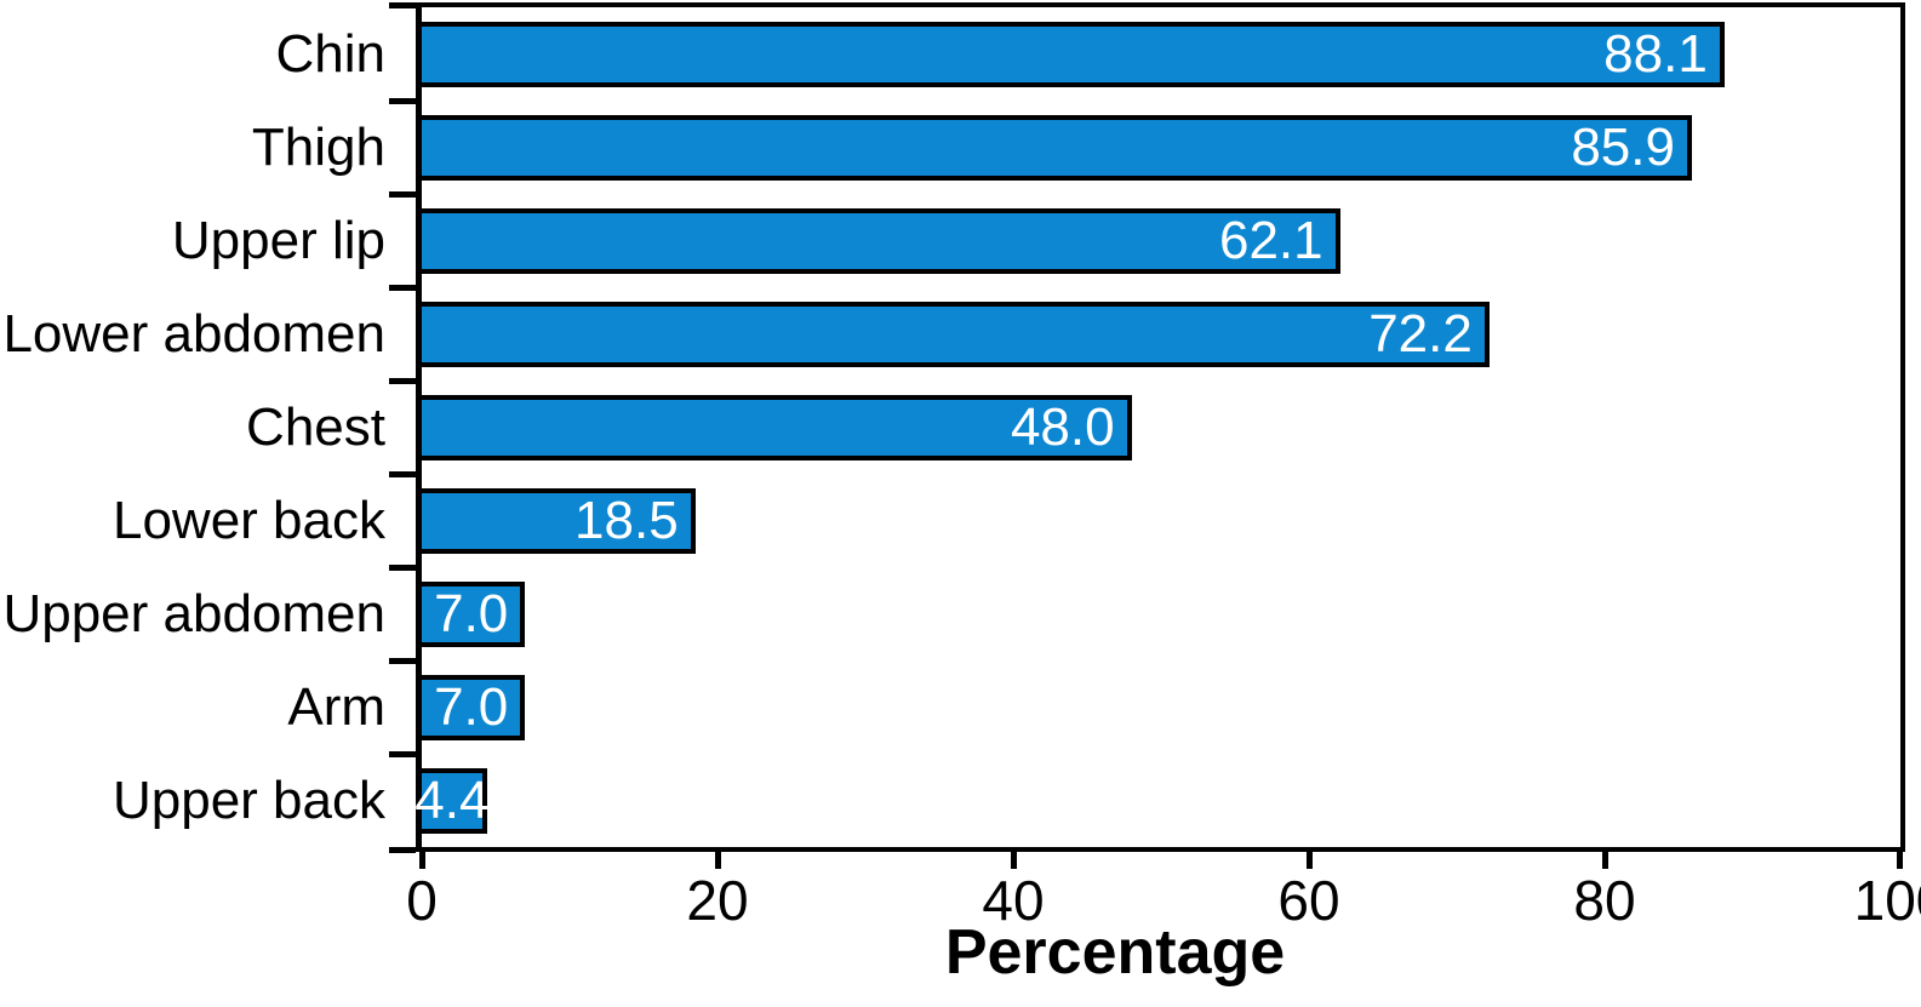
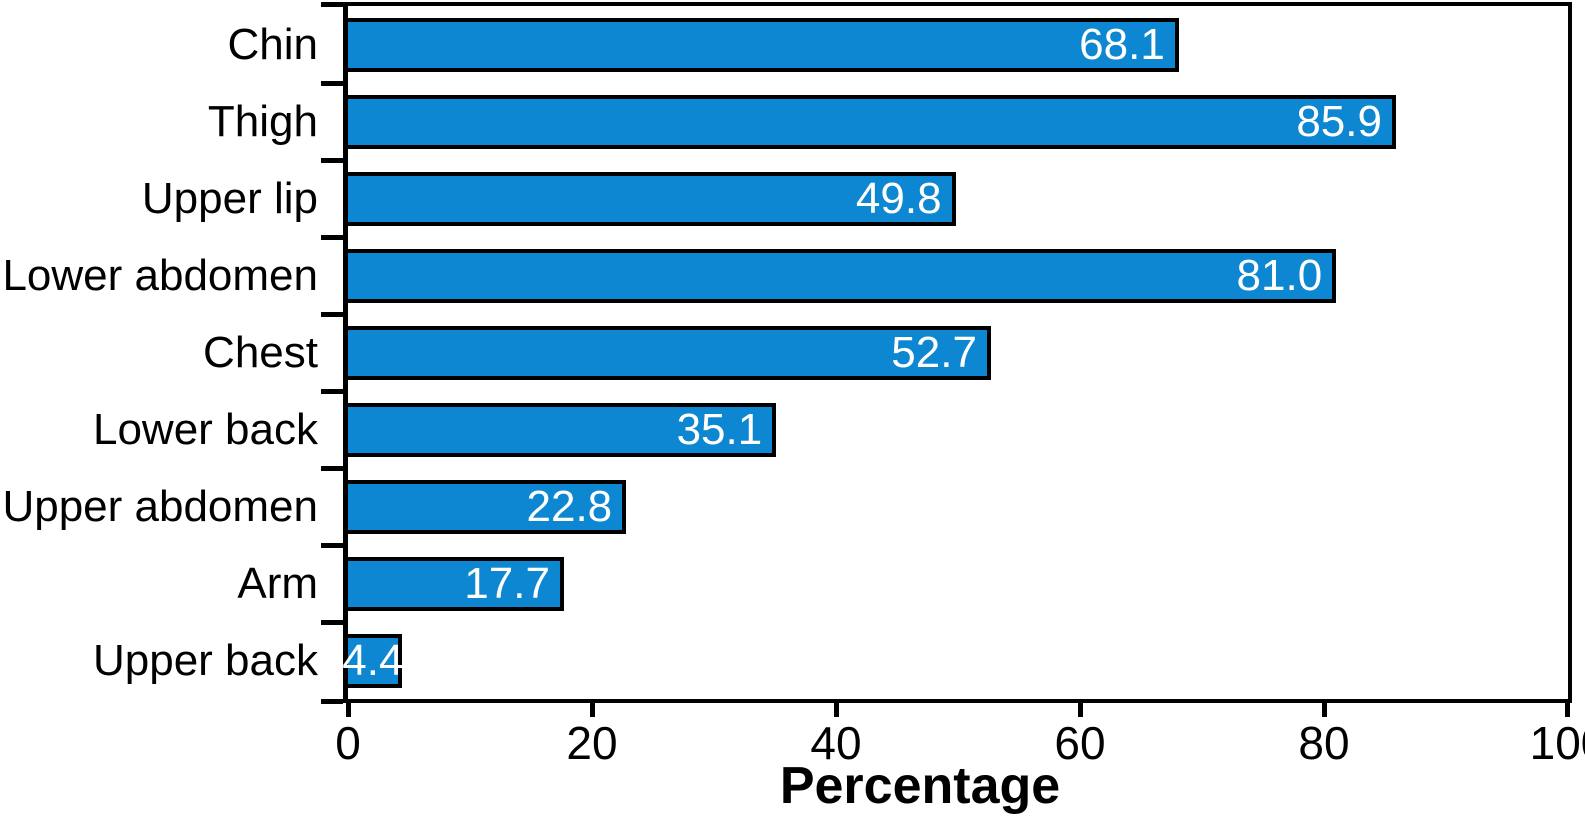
Chin: 88.1 -> 68.1
Upper lip: 62.1 -> 49.8
Lower abdomen: 72.2 -> 81.0
Chest: 48.0 -> 52.7
Lower back: 18.5 -> 35.1
Upper abdomen: 7.0 -> 22.8
Arm: 7.0 -> 17.7
